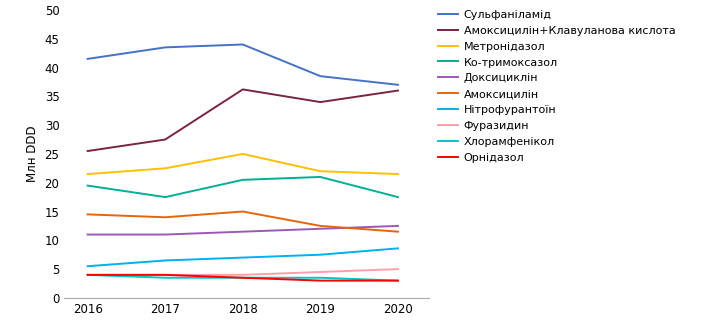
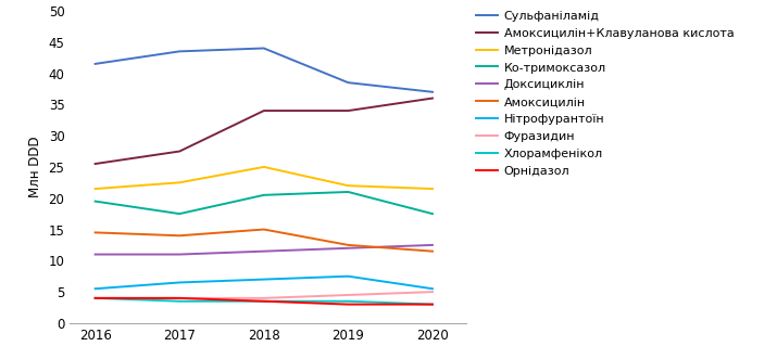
Амоксицилін+Клавуланова кислота/2018: 36.2 -> 34.0
Нітрофурантоїн/2020: 8.6 -> 5.5
